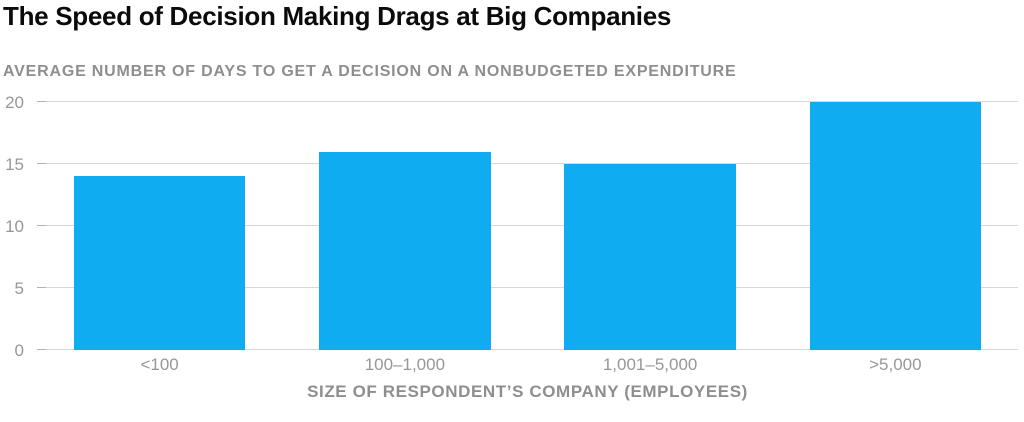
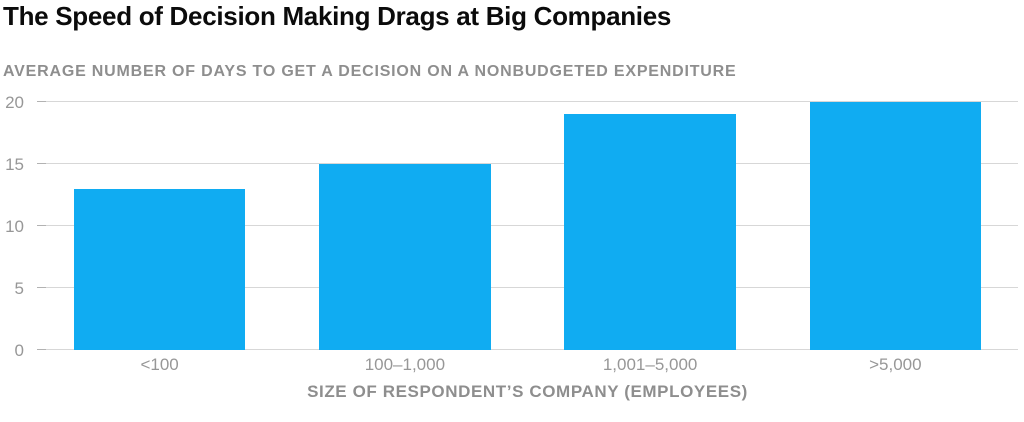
<100: 14 -> 13
100–1,000: 16 -> 15
1,001–5,000: 15 -> 19
